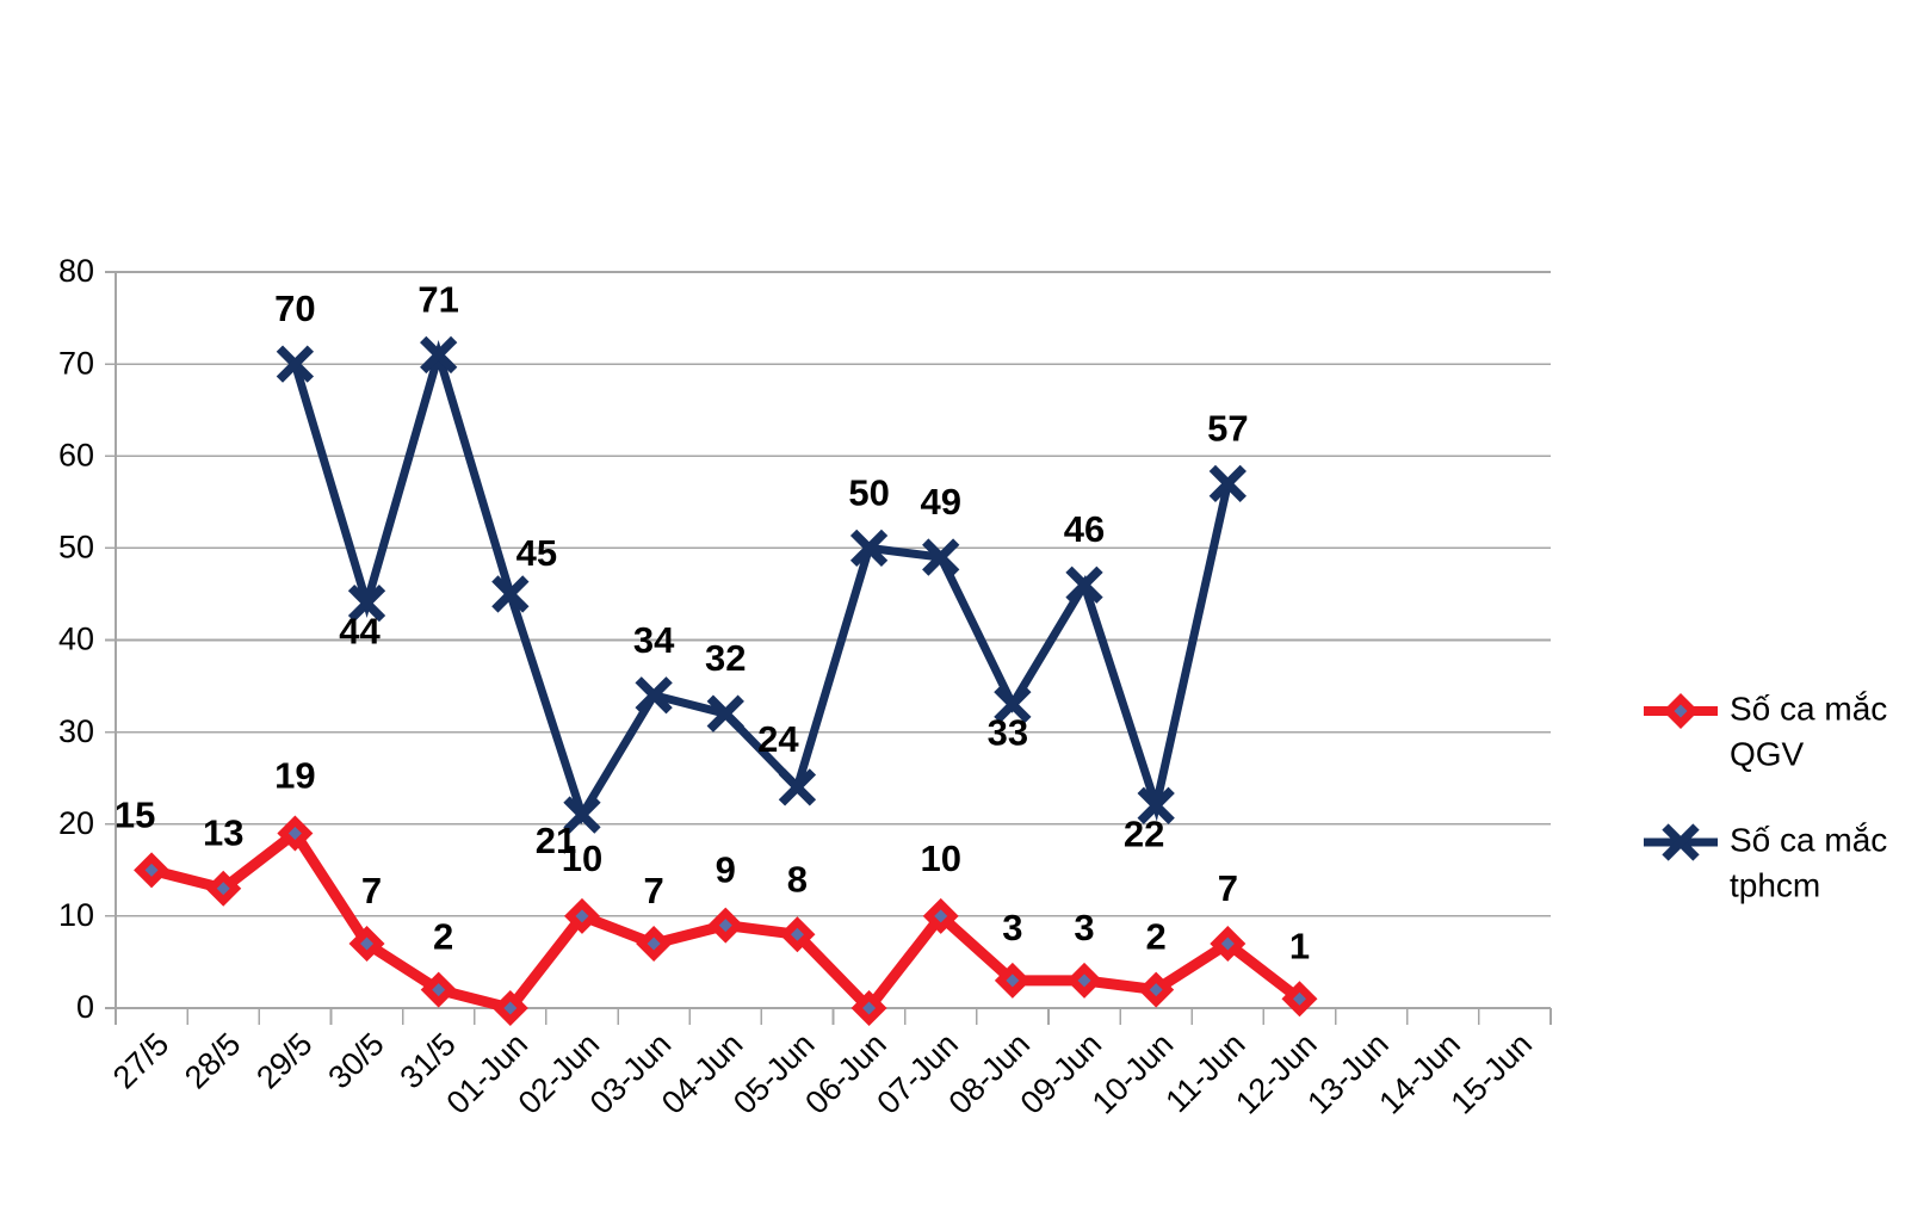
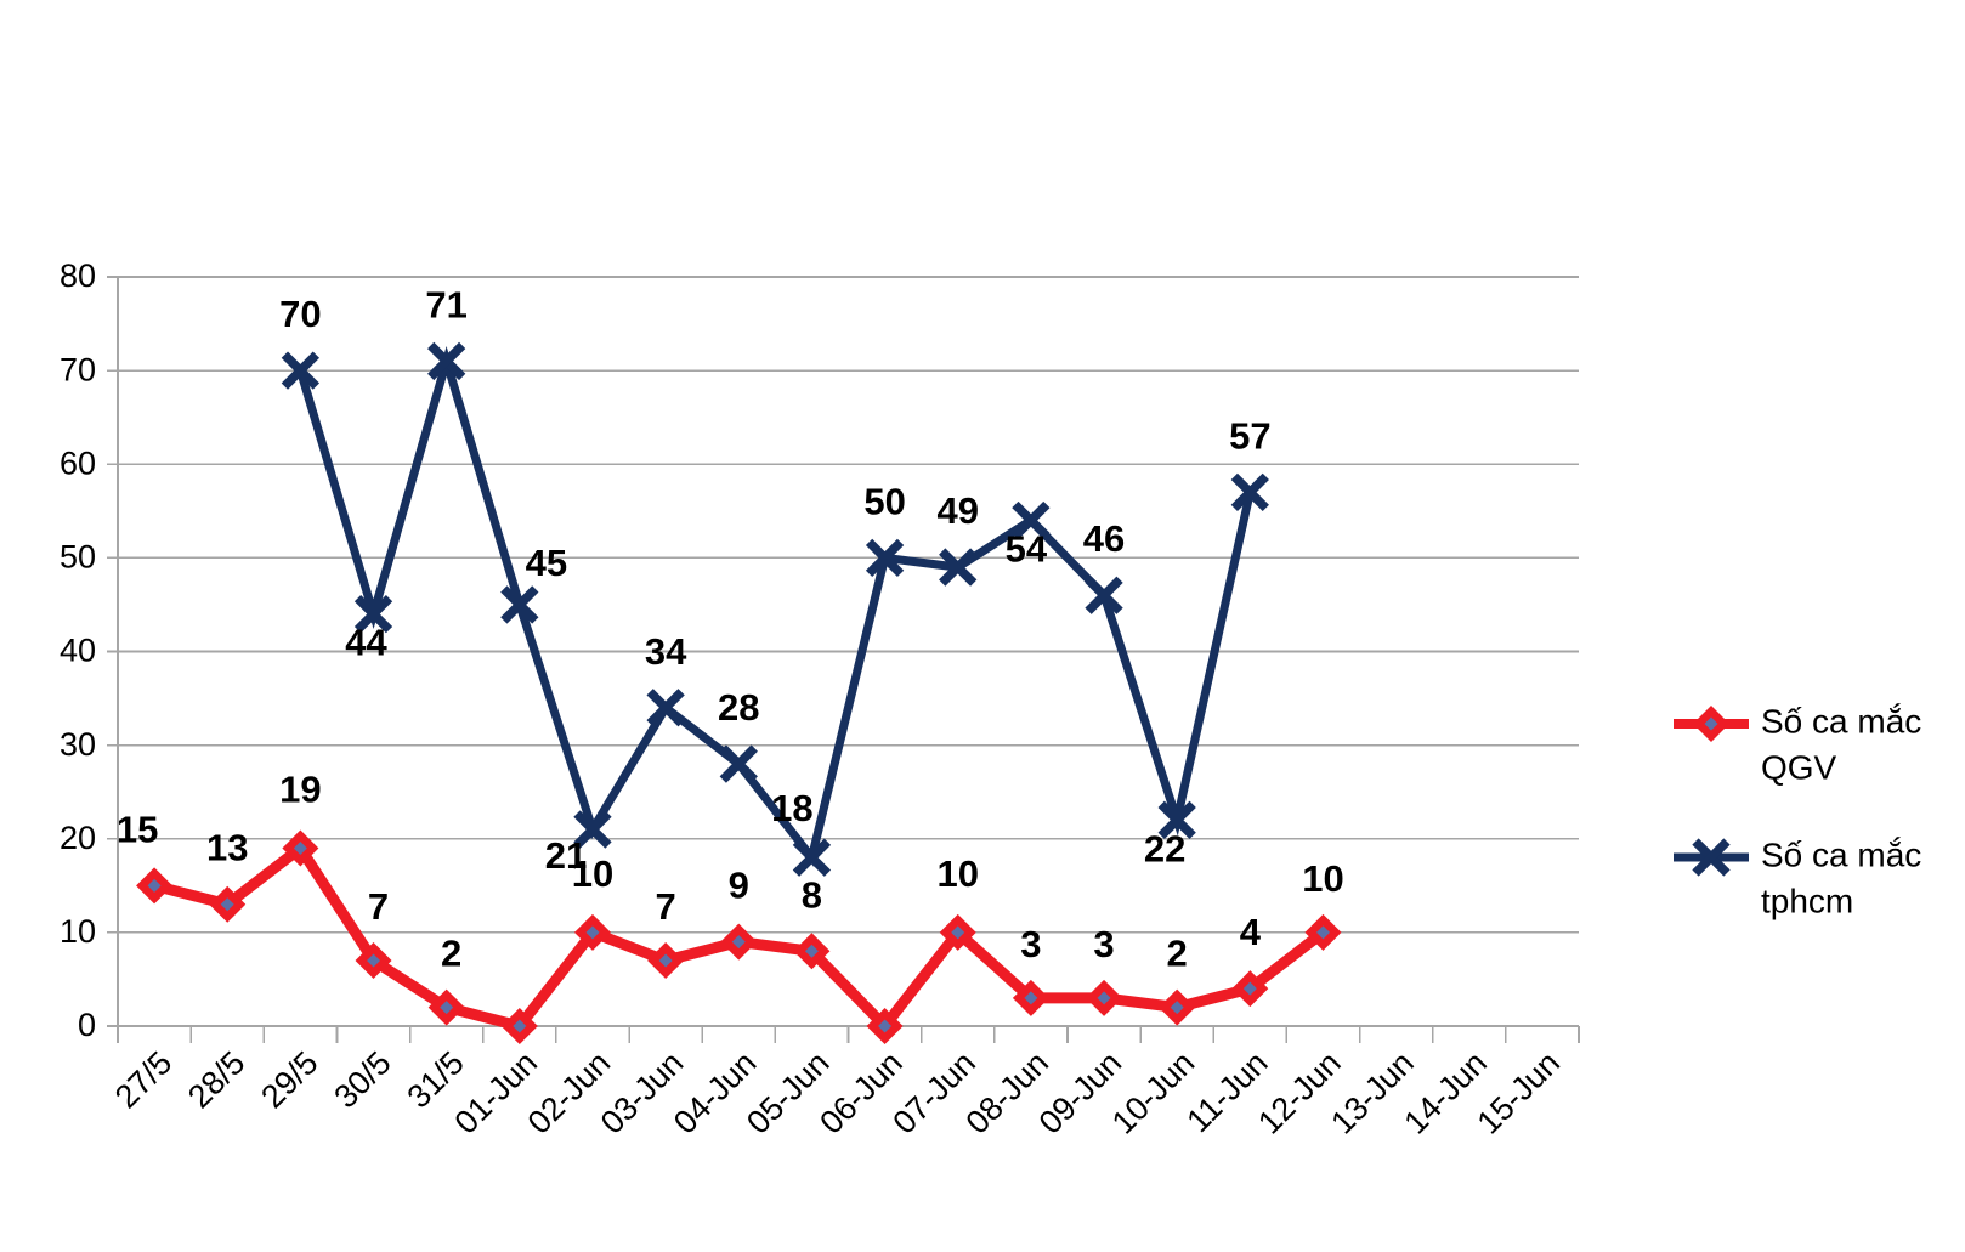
Số ca mắc tphcm/04-Jun: 32 -> 28
Số ca mắc tphcm/05-Jun: 24 -> 18
Số ca mắc tphcm/08-Jun: 33 -> 54
Số ca mắc QGV/11-Jun: 7 -> 4
Số ca mắc QGV/12-Jun: 1 -> 10
